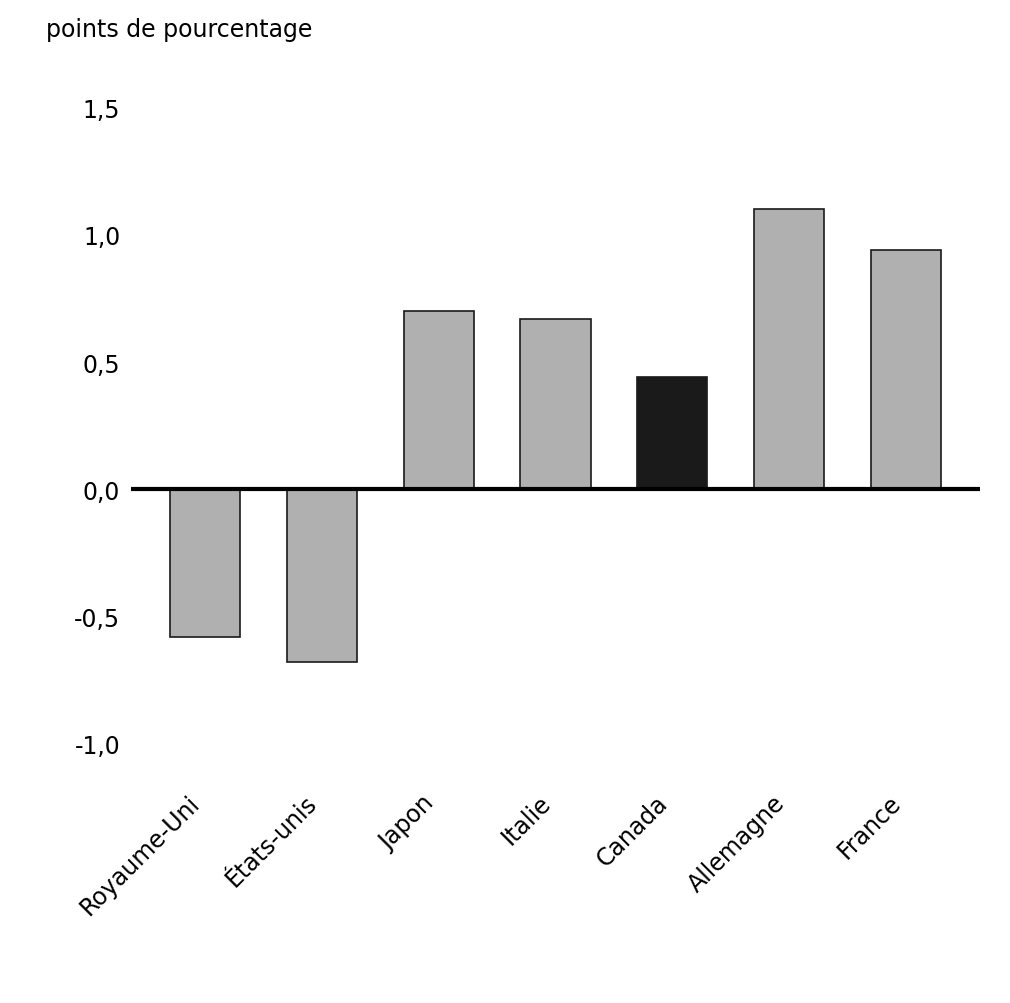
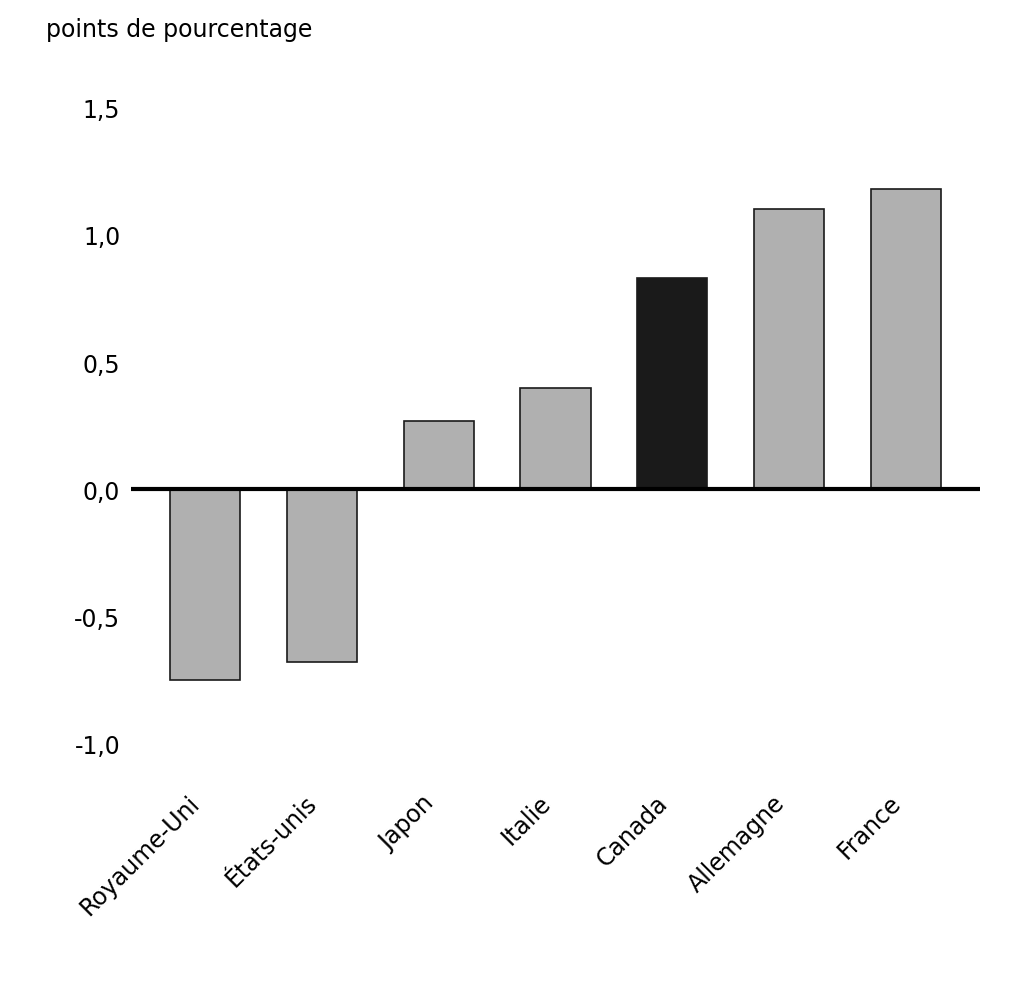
Royaume-Uni: -0,58 -> -0,75
Japon: 0,70 -> 0,27
Italie: 0,67 -> 0,40
Canada: 0,44 -> 0,83
France: 0,94 -> 1,18
